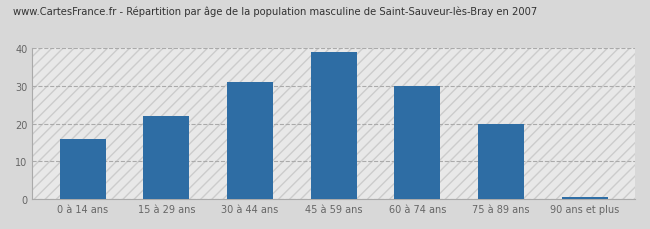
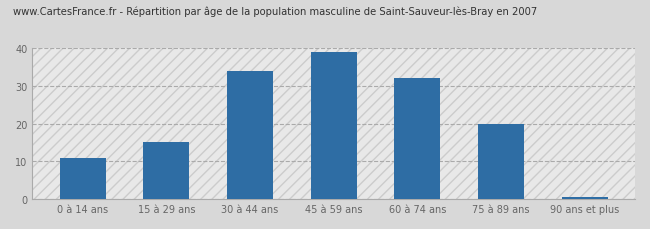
0 à 14 ans: 16.0 -> 11.0
15 à 29 ans: 22.0 -> 15.0
30 à 44 ans: 31.0 -> 34.0
60 à 74 ans: 30.0 -> 32.0
